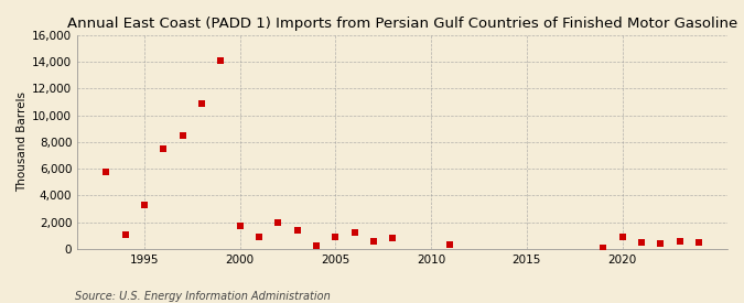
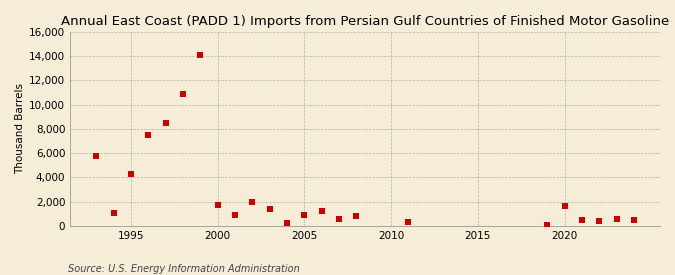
1995: 3,300 -> 4,300
2020: 900 -> 1,600
